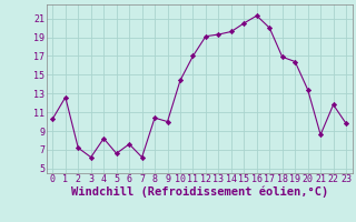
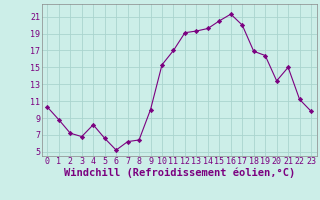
1: 12.6 -> 8.8
3: 6.2 -> 6.8
6: 7.6 -> 5.2
8: 10.4 -> 6.4
10: 14.4 -> 15.3
21: 8.6 -> 15.0
22: 11.8 -> 11.2
